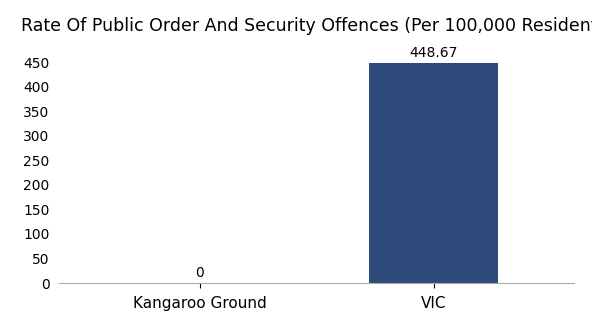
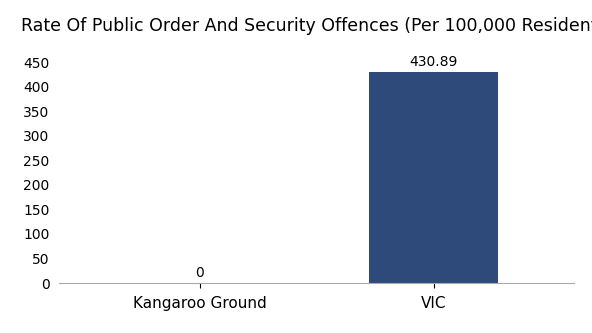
VIC: 448.67 -> 430.89
